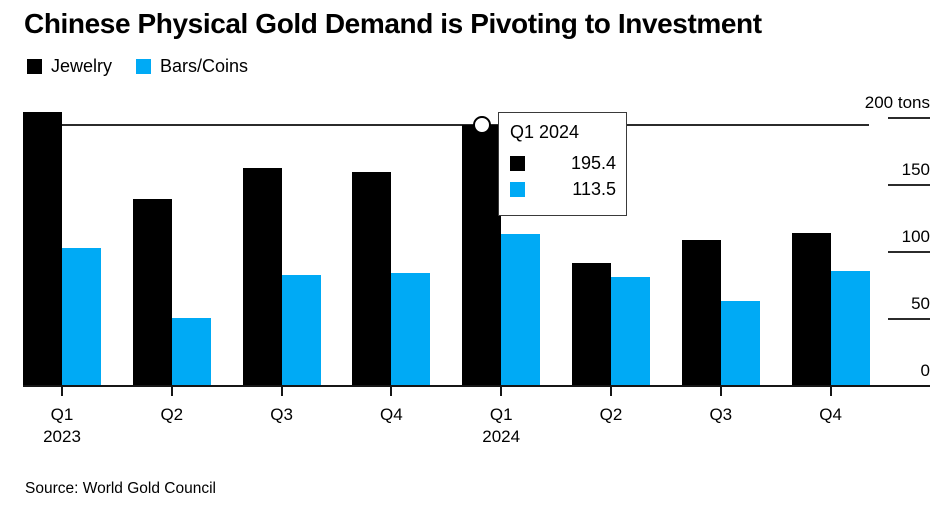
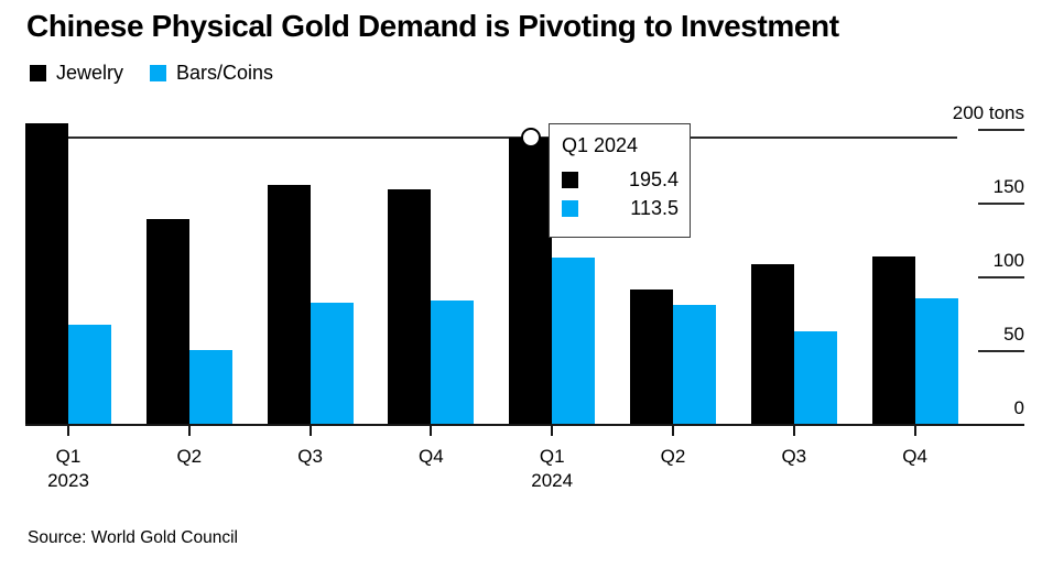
Bars/Coins/Q1 2023: 103 -> 68
